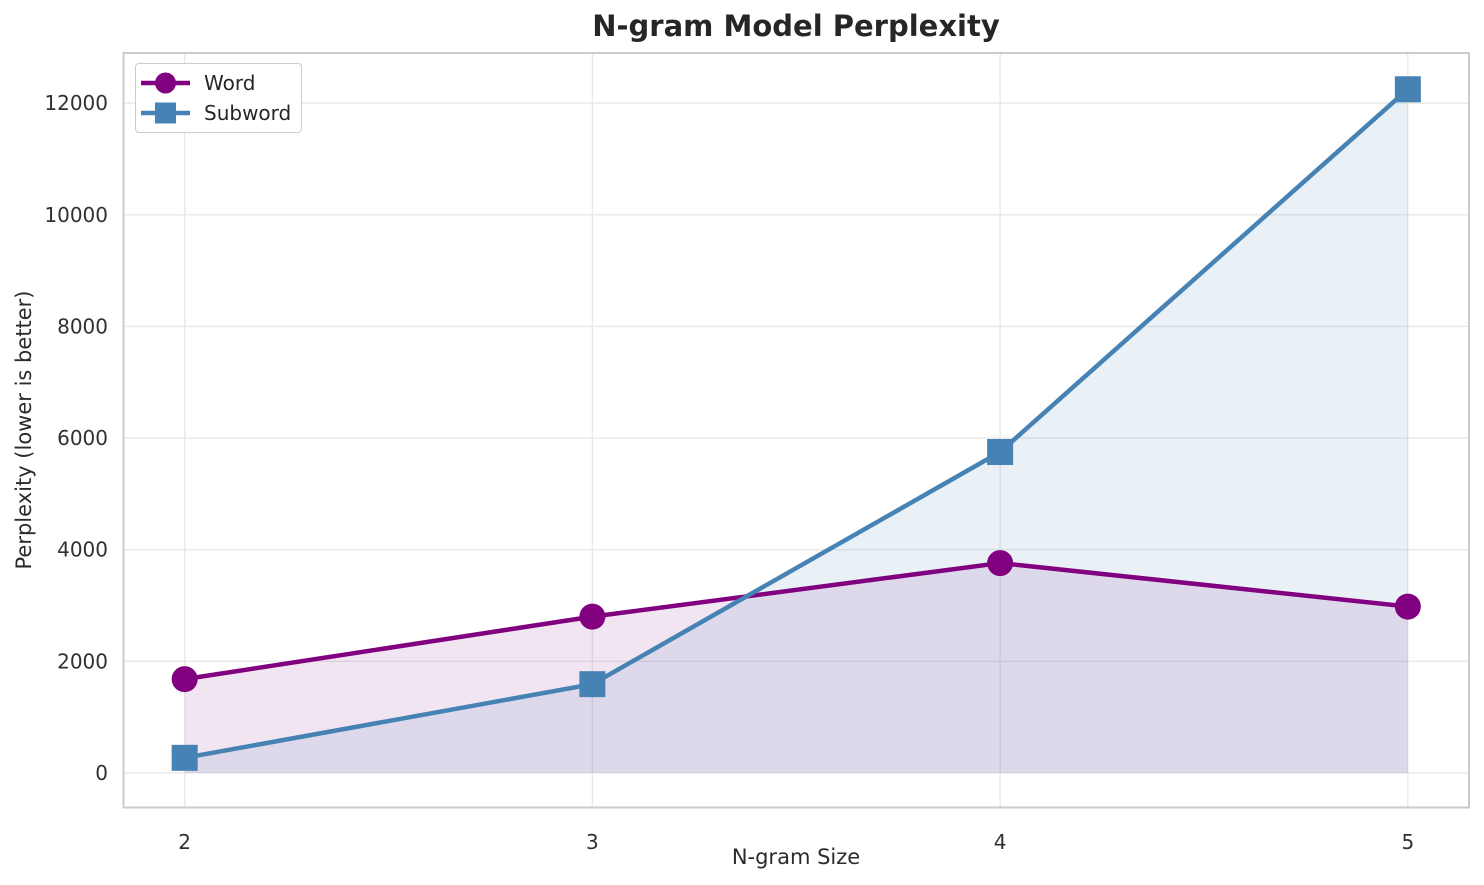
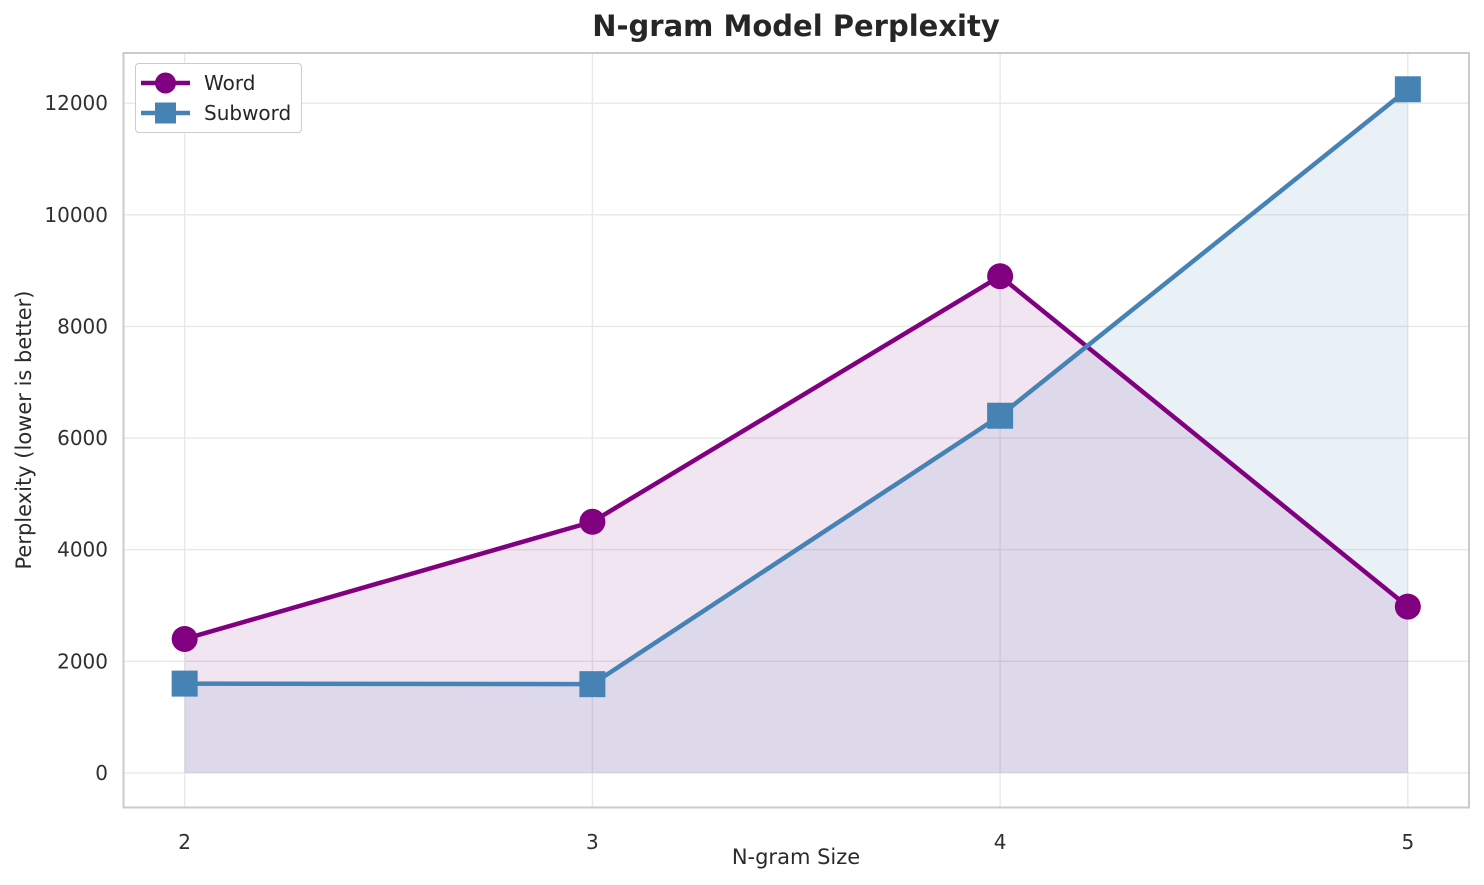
Word/2: 1700 -> 2400
Subword/2: 300 -> 1600
Word/3: 2800 -> 4500
Word/4: 3800 -> 8900
Subword/4: 5800 -> 6400
